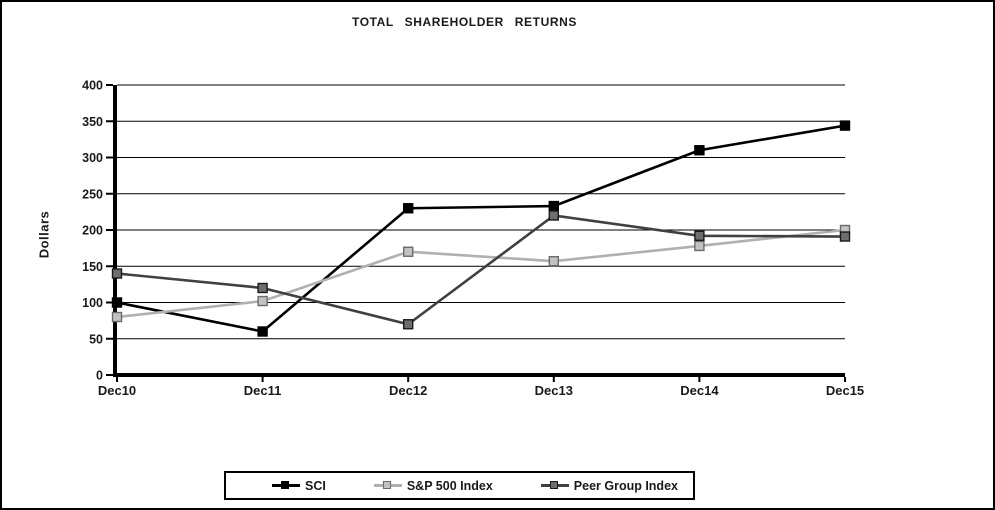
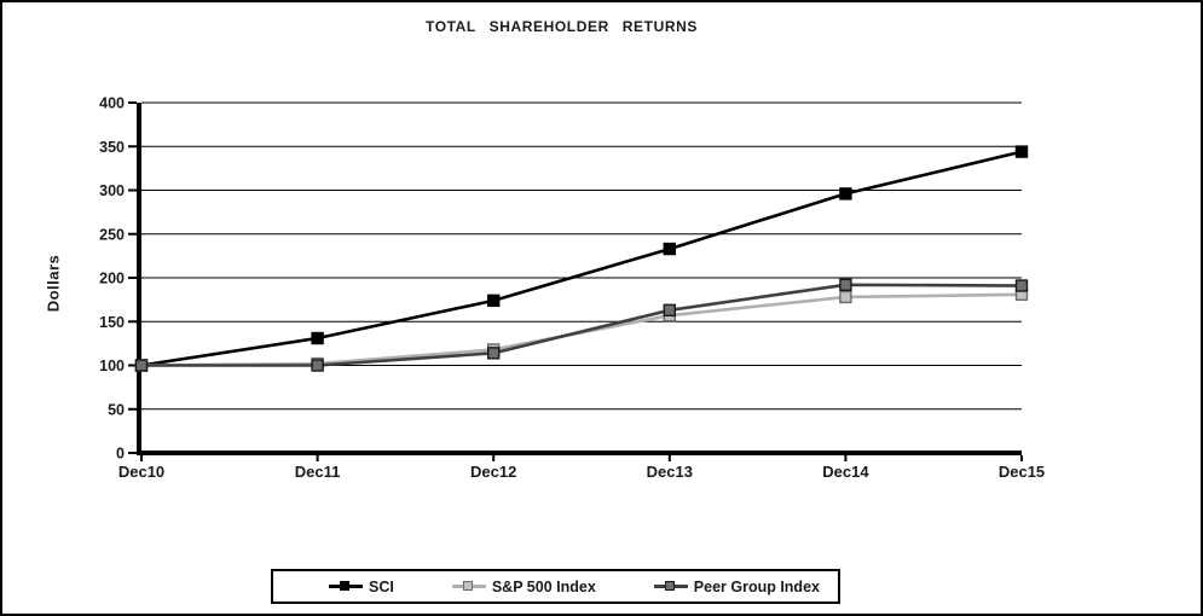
S&P 500 Index/Dec10: 80 -> 100
Peer Group Index/Dec10: 140 -> 100
SCI/Dec11: 60 -> 130
Peer Group Index/Dec11: 120 -> 100
SCI/Dec12: 230 -> 170
S&P 500 Index/Dec12: 170 -> 120
Peer Group Index/Dec12: 70 -> 110
Peer Group Index/Dec13: 220 -> 160
SCI/Dec14: 310 -> 300
S&P 500 Index/Dec15: 200 -> 180
